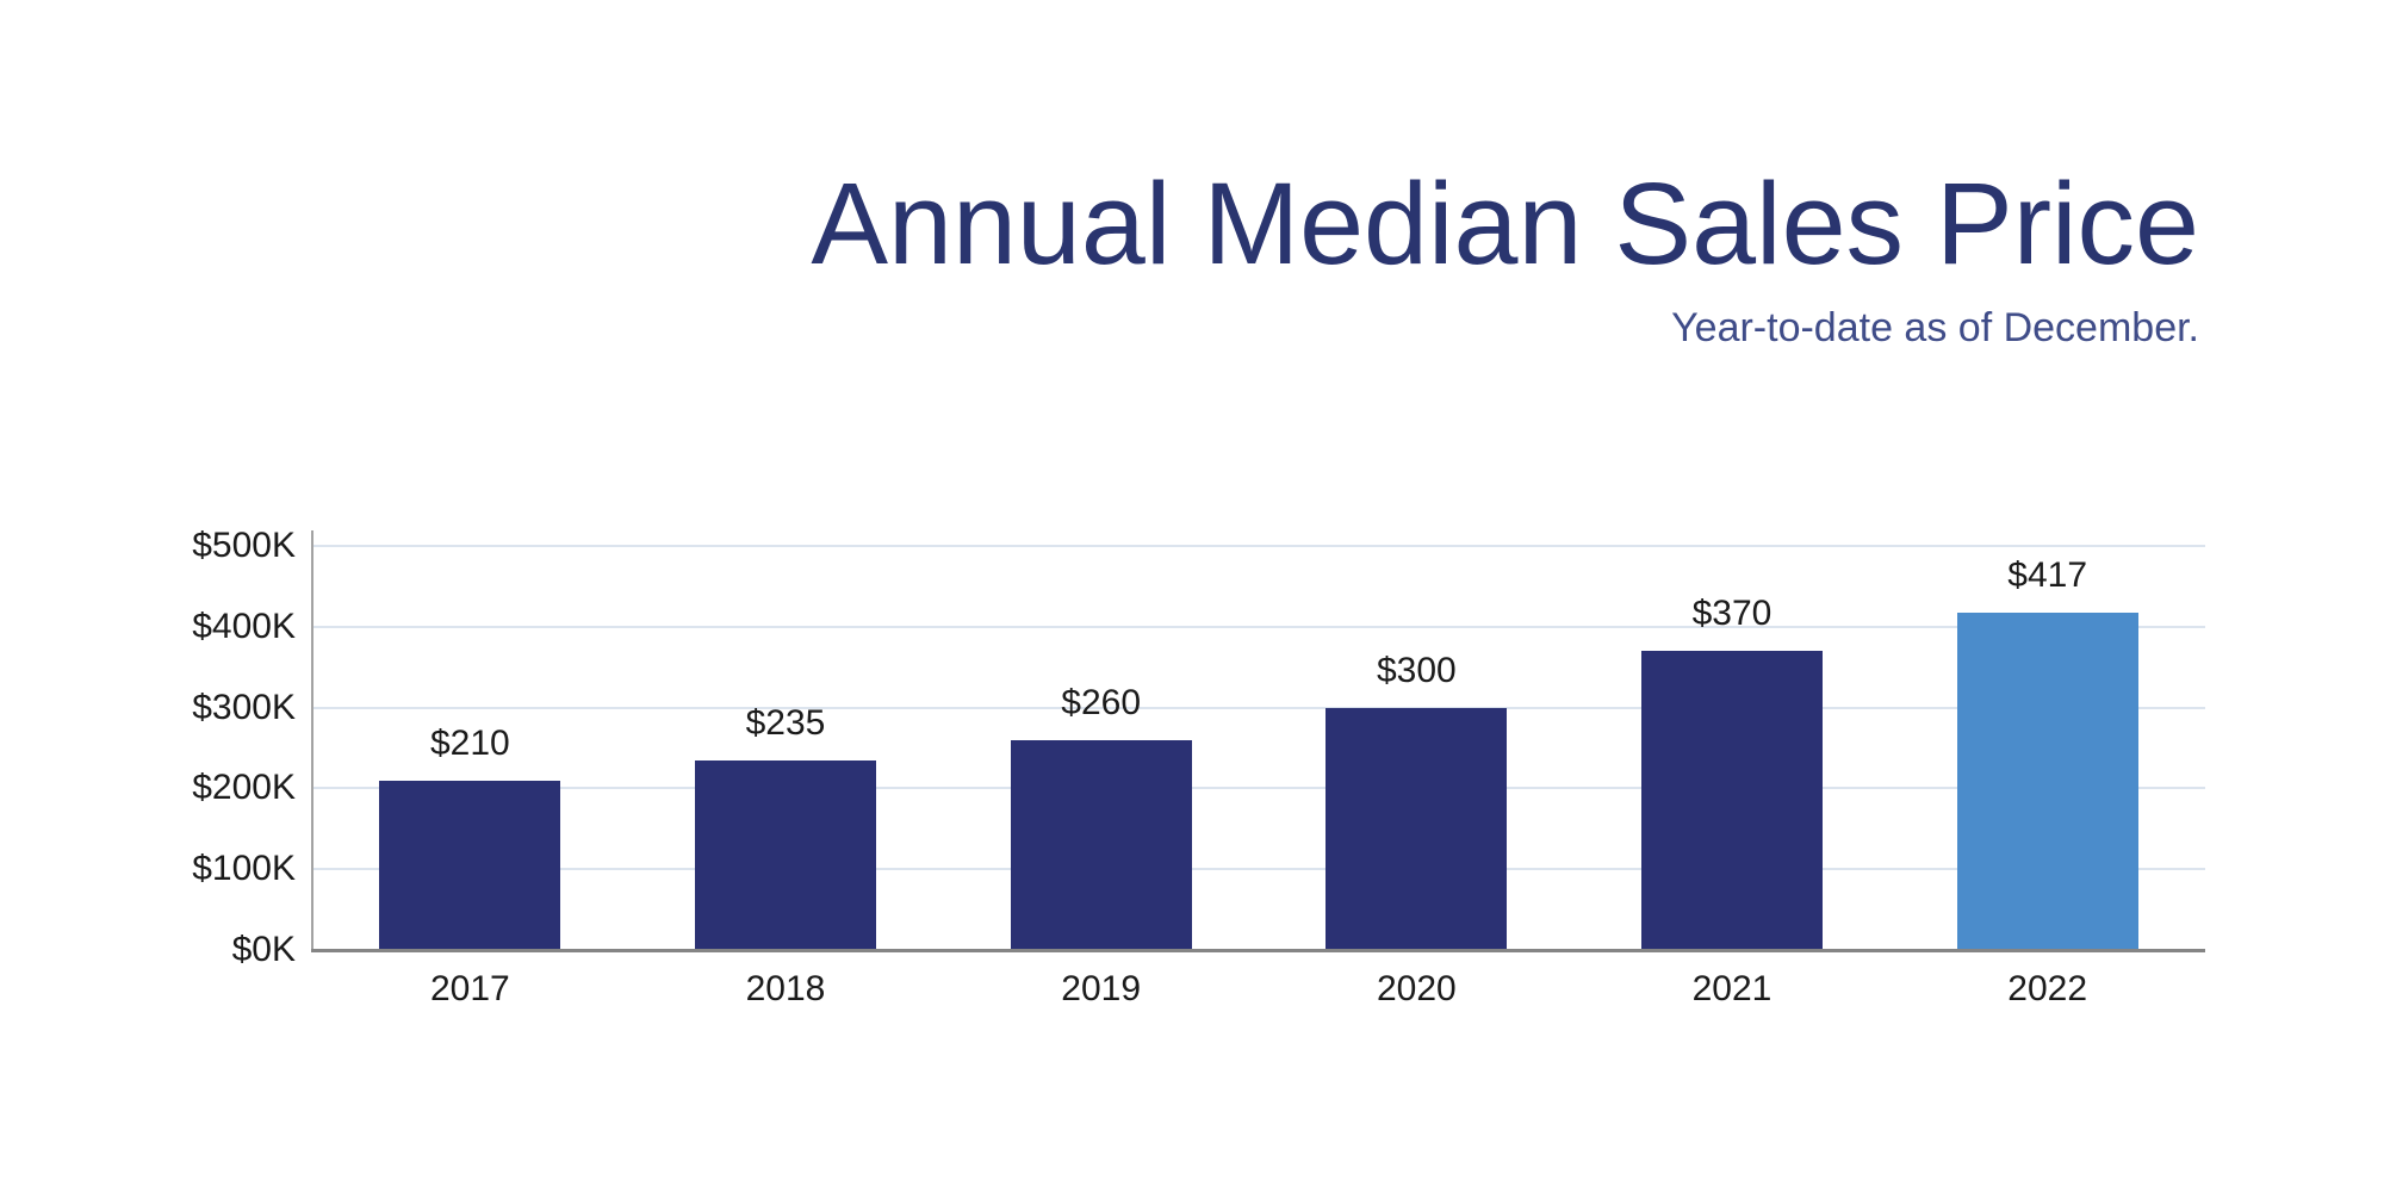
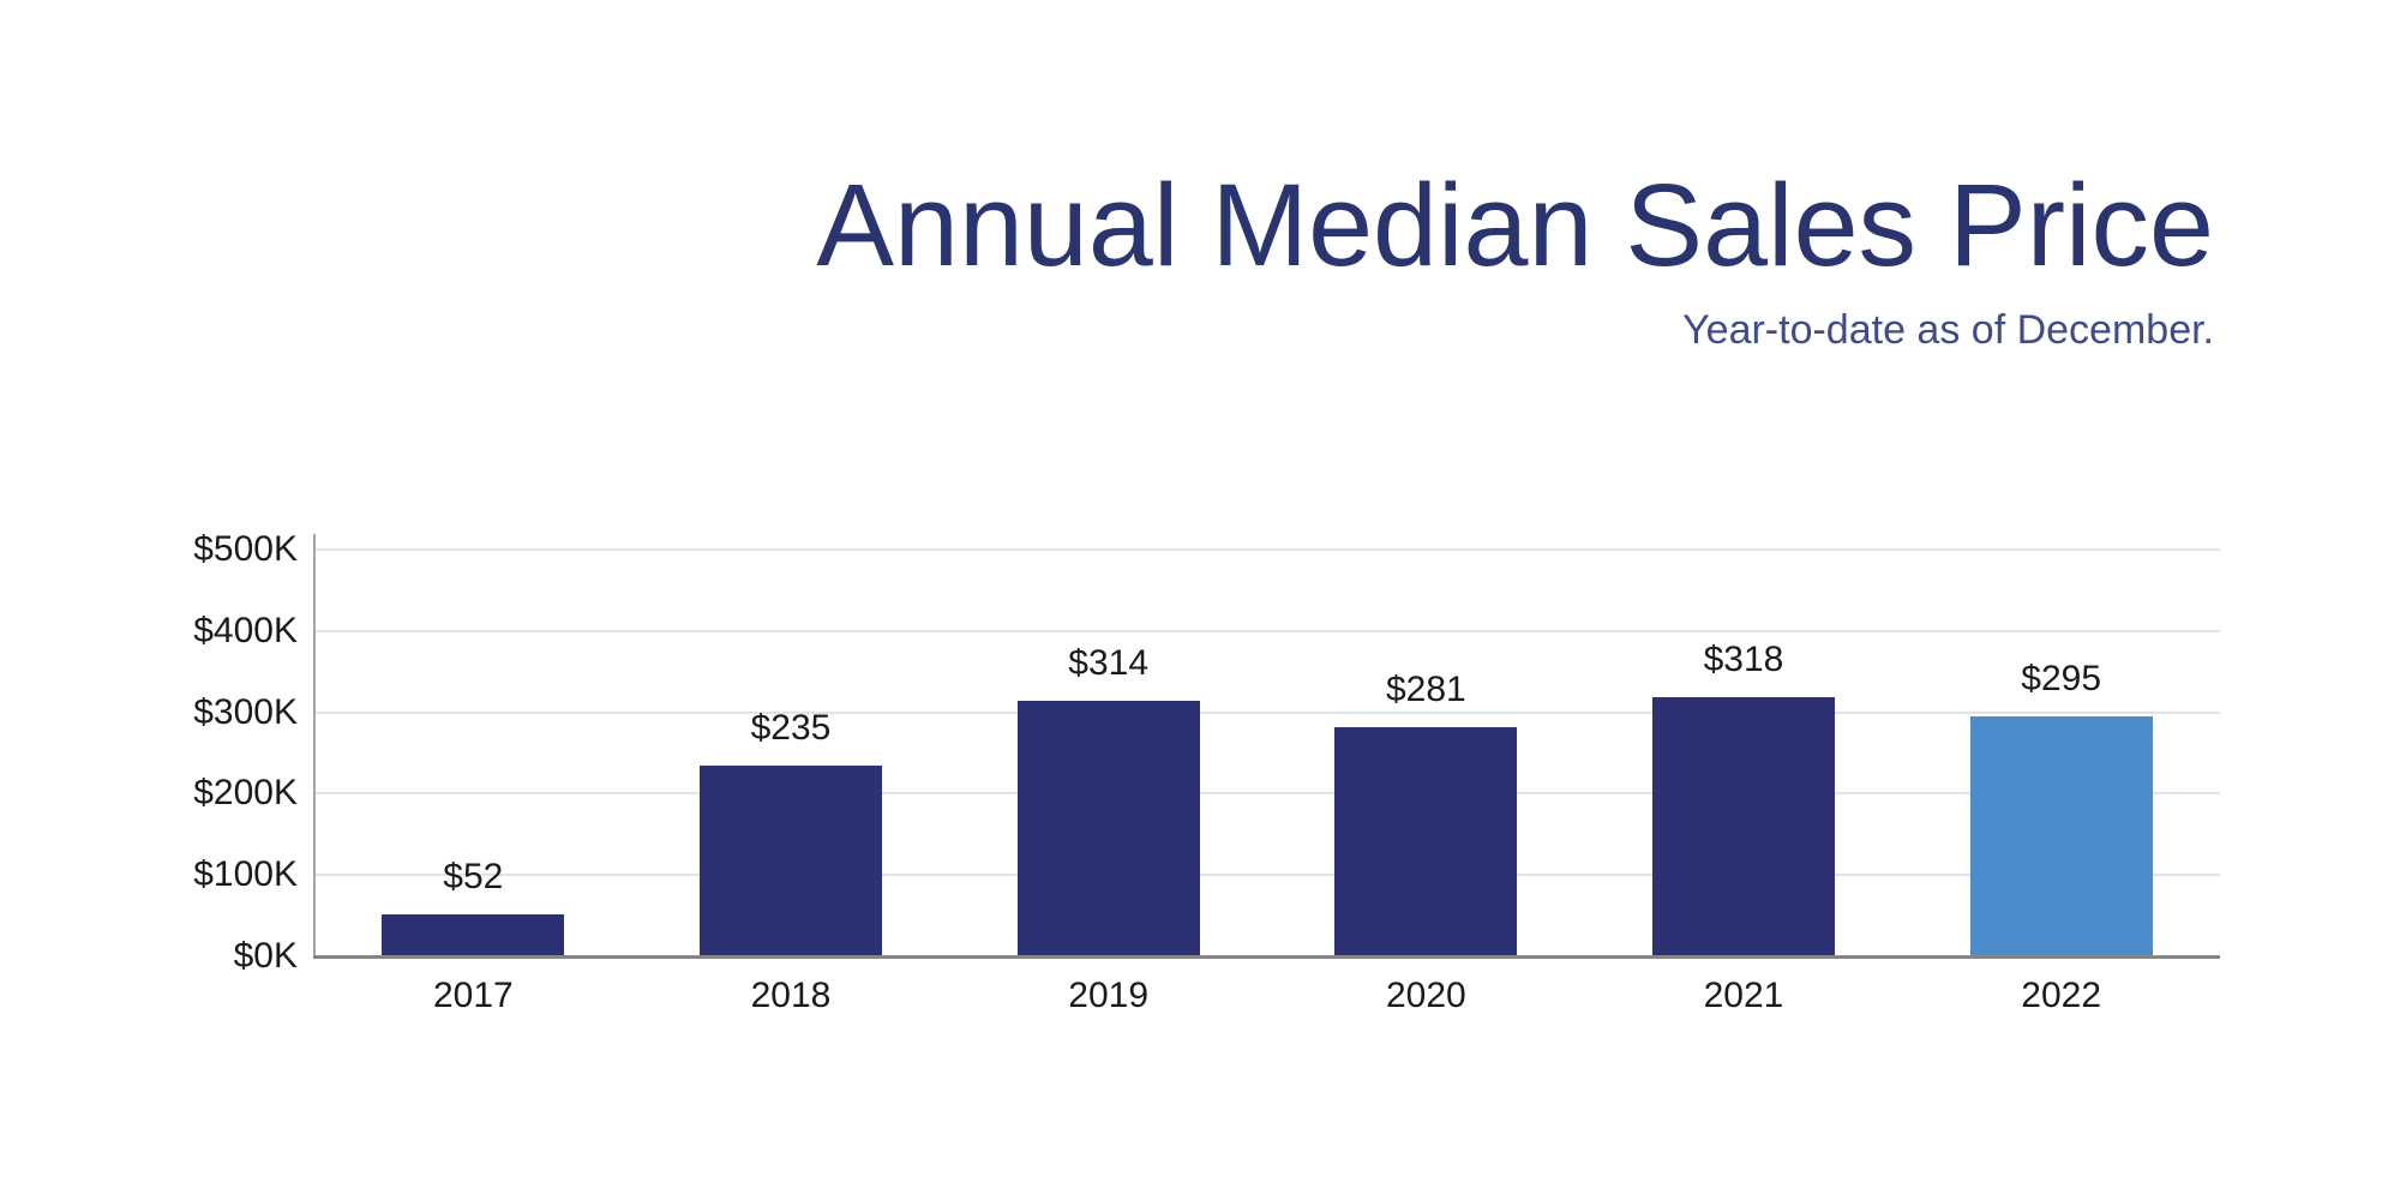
2017: $210 -> $52
2019: $260 -> $314
2020: $300 -> $281
2021: $370 -> $318
2022: $417 -> $295
